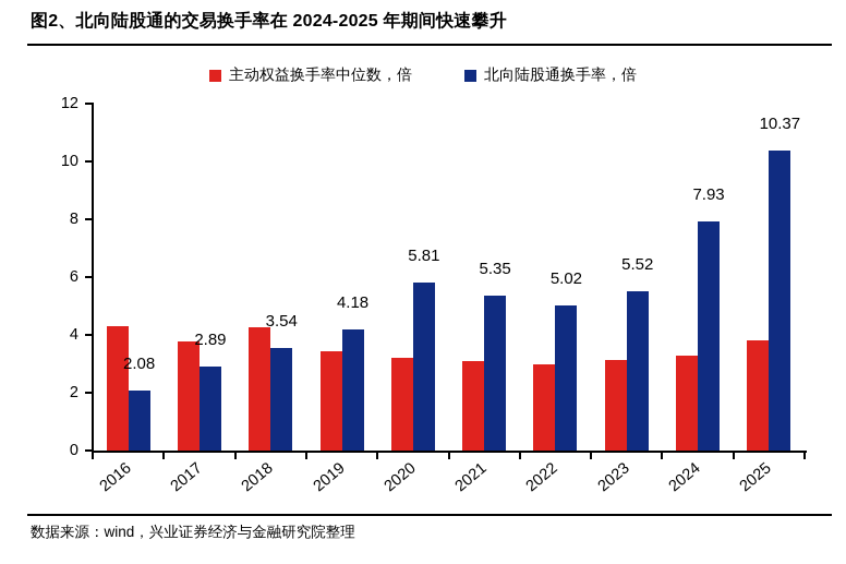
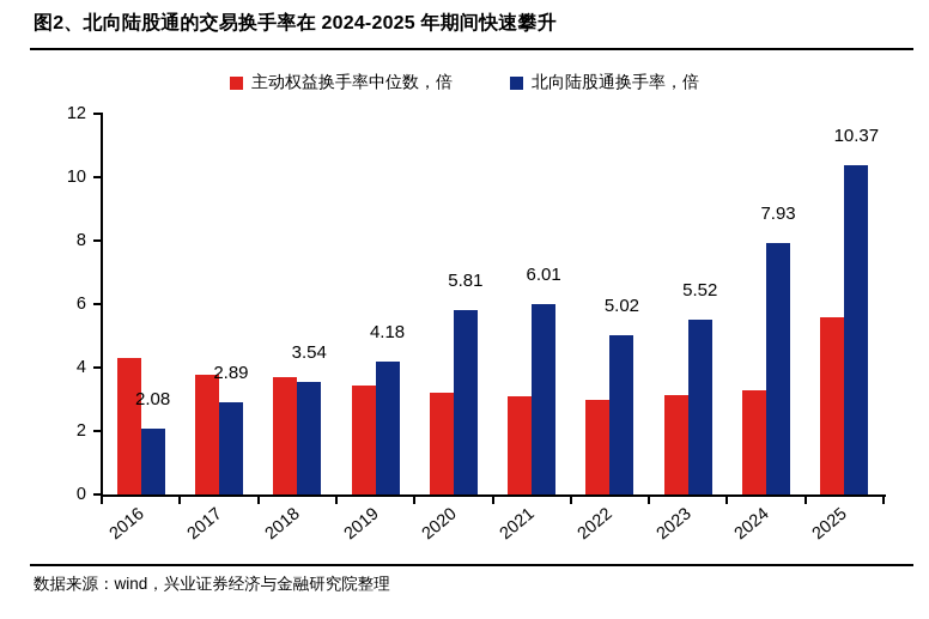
主动权益换手率中位数，倍/2018: 4.3 -> 3.7
北向陆股通换手率，倍/2021: 5.35 -> 6.01
主动权益换手率中位数，倍/2025: 3.8 -> 5.6
